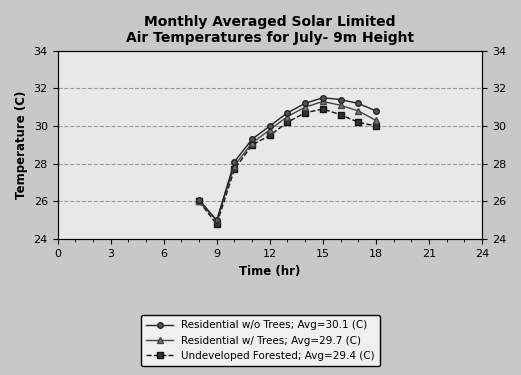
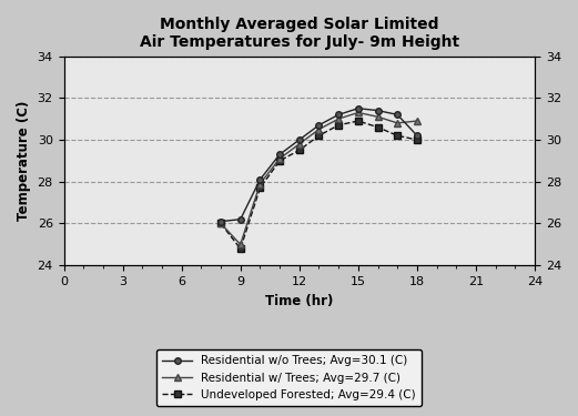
Residential w/o Trees; Avg=30.1 (C)/9: 25.0 -> 26.2
Residential w/o Trees; Avg=30.1 (C)/18: 30.8 -> 30.2
Residential w/ Trees; Avg=29.7 (C)/18: 30.3 -> 30.9
